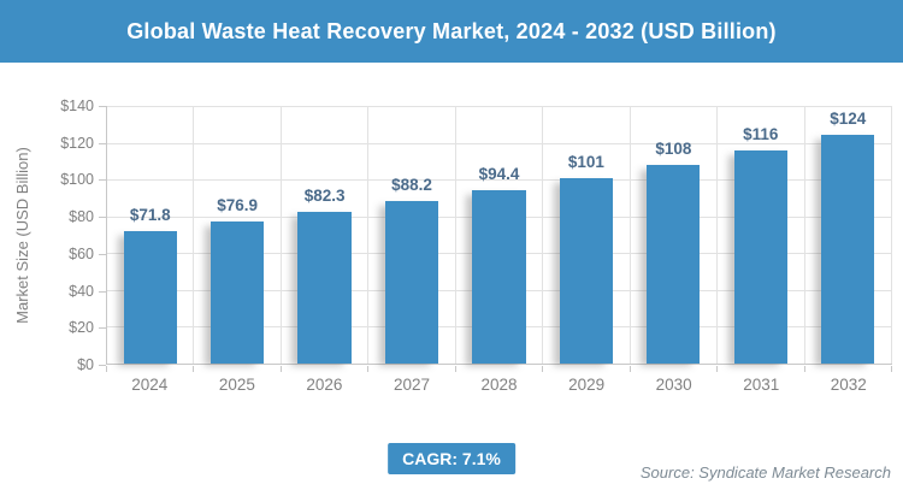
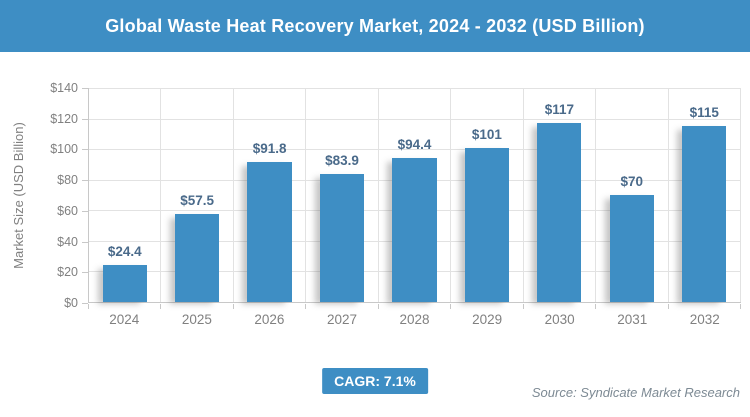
2024: $71.8 -> $24.4
2025: $76.9 -> $57.5
2026: $82.3 -> $91.8
2027: $88.2 -> $83.9
2030: $108 -> $117
2031: $116 -> $70
2032: $124 -> $115
